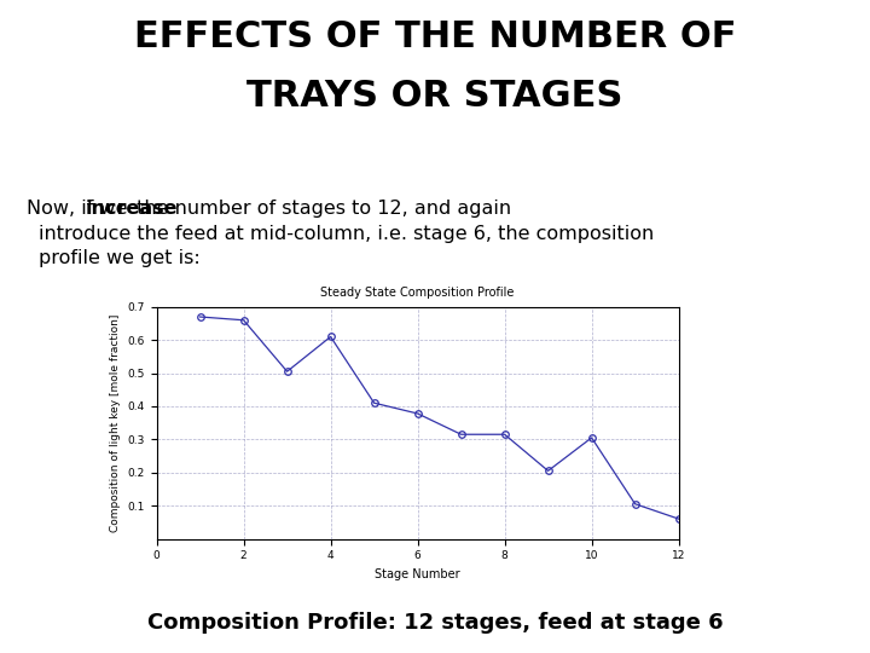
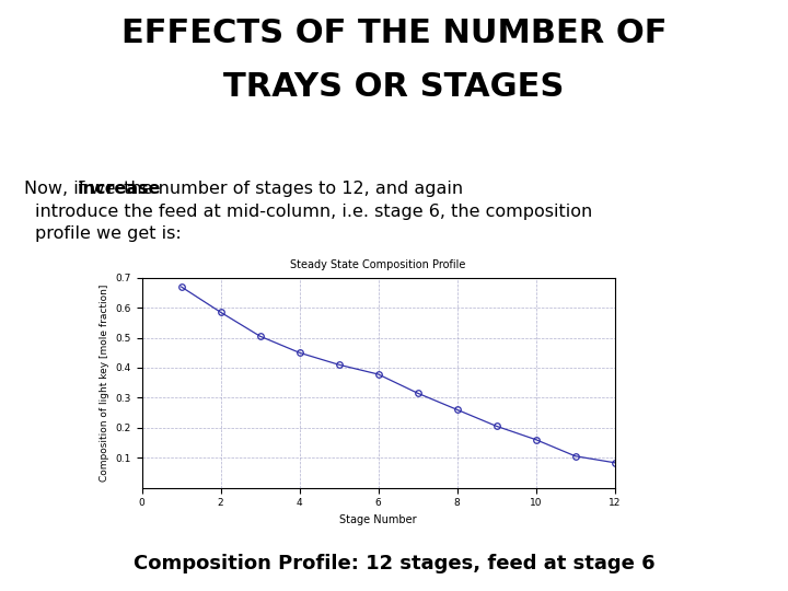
2: 0.660 -> 0.585
4: 0.610 -> 0.450
8: 0.315 -> 0.260
10: 0.305 -> 0.160
12: 0.060 -> 0.083
